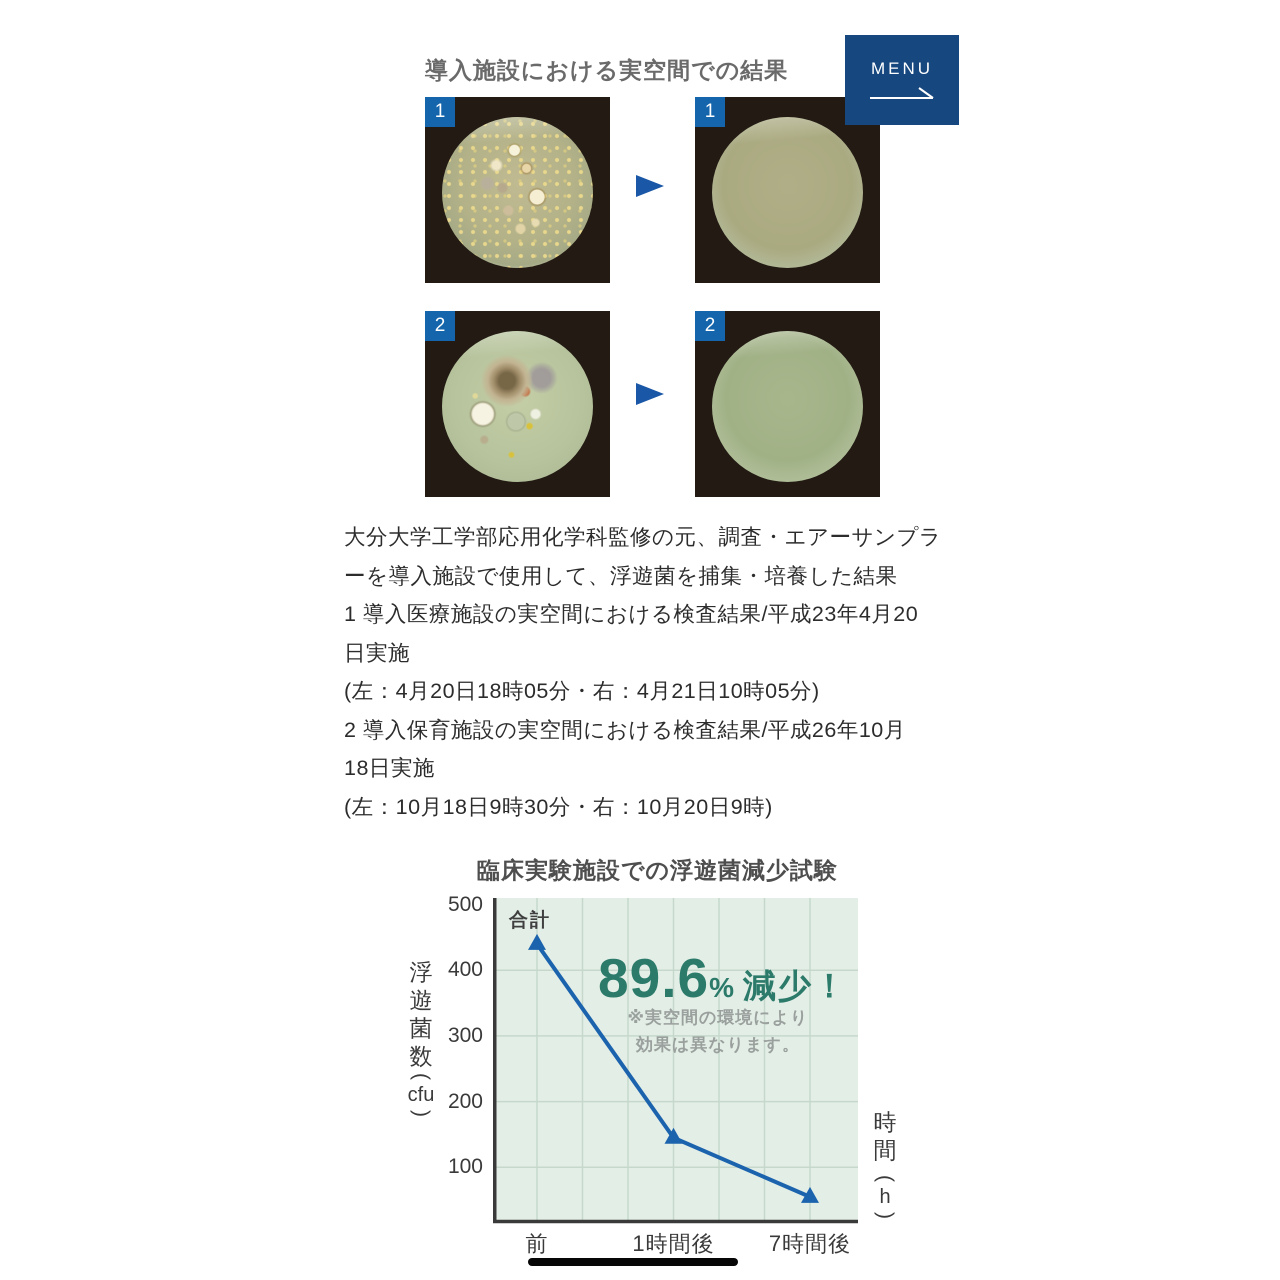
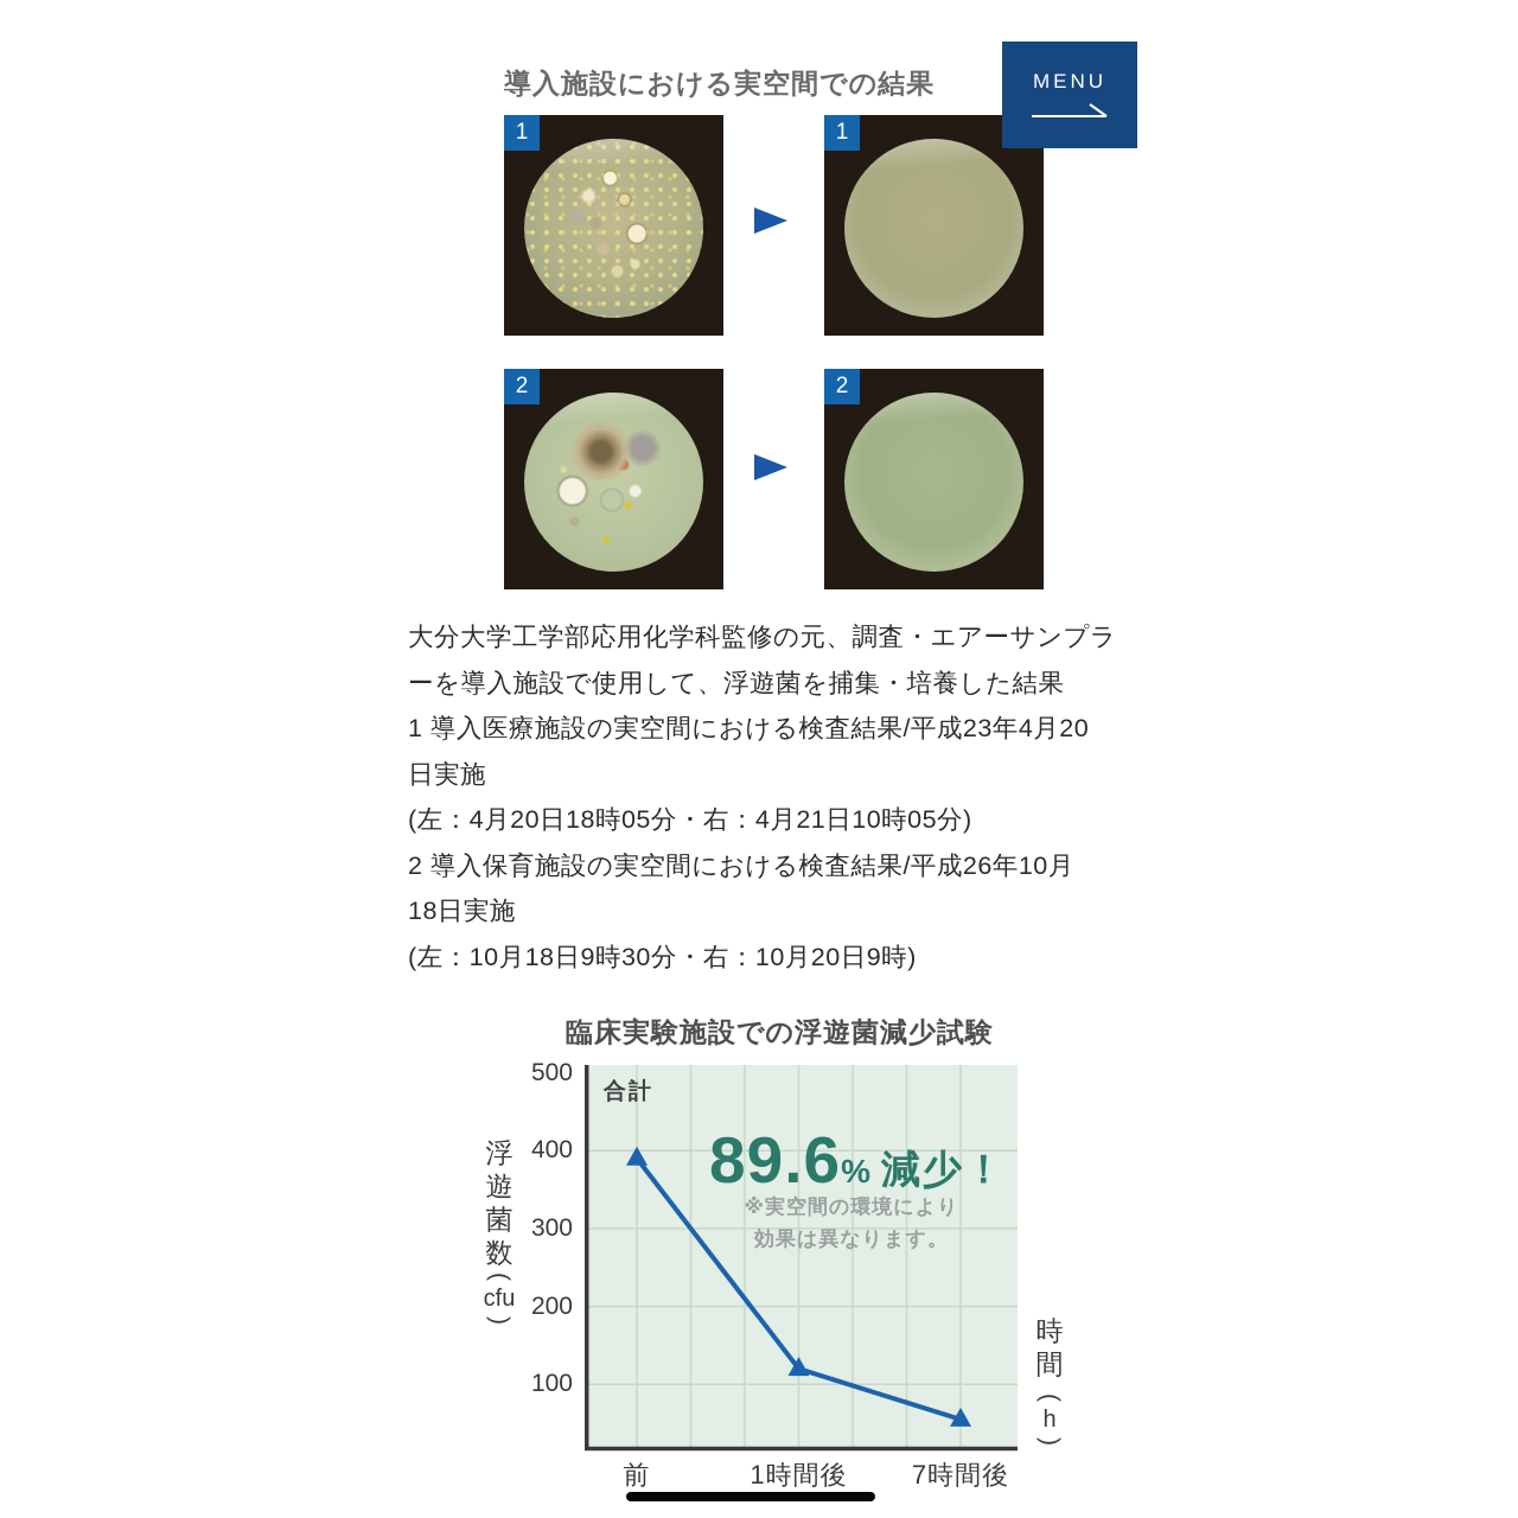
前: 440 -> 390
1時間後: 140 -> 120
